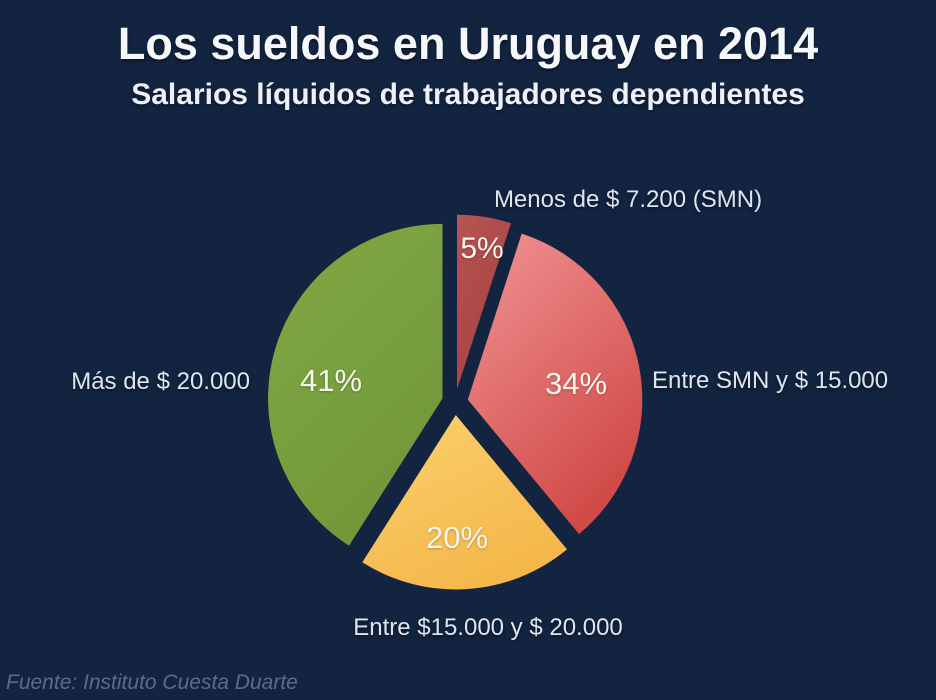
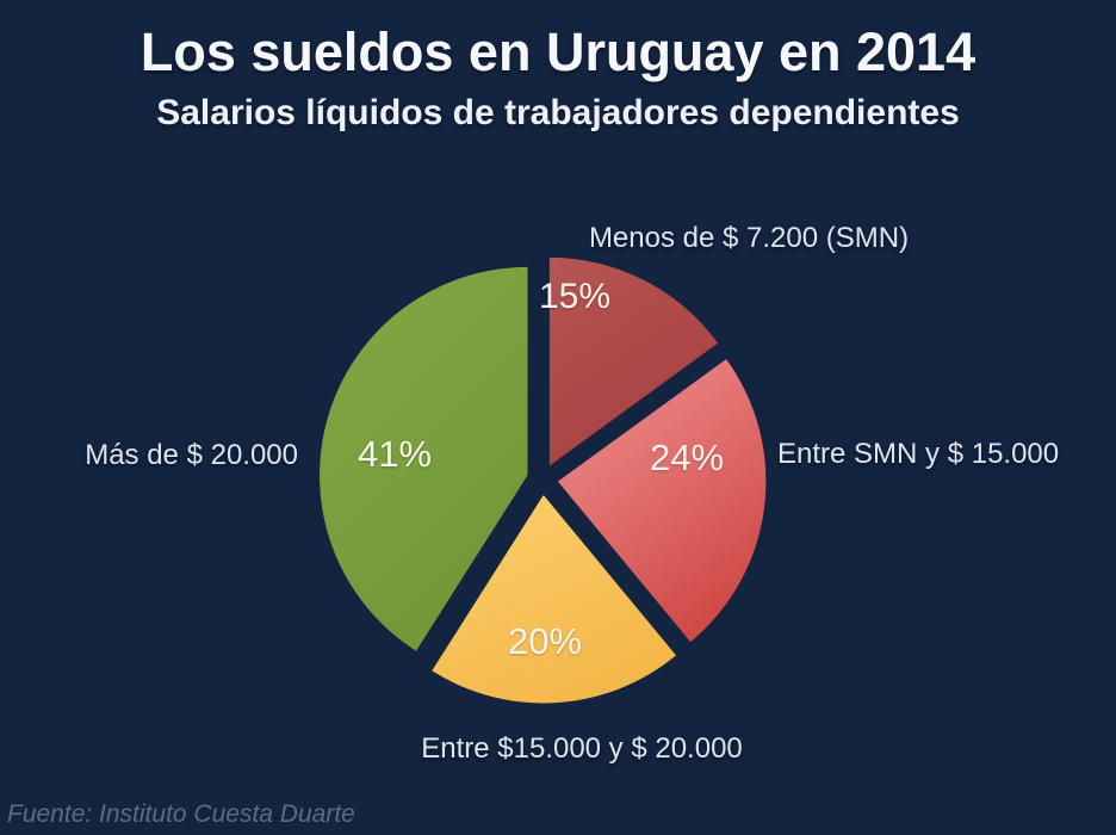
Menos de $ 7.200 (SMN): 5% -> 15%
Entre SMN y $ 15.000: 34% -> 24%
